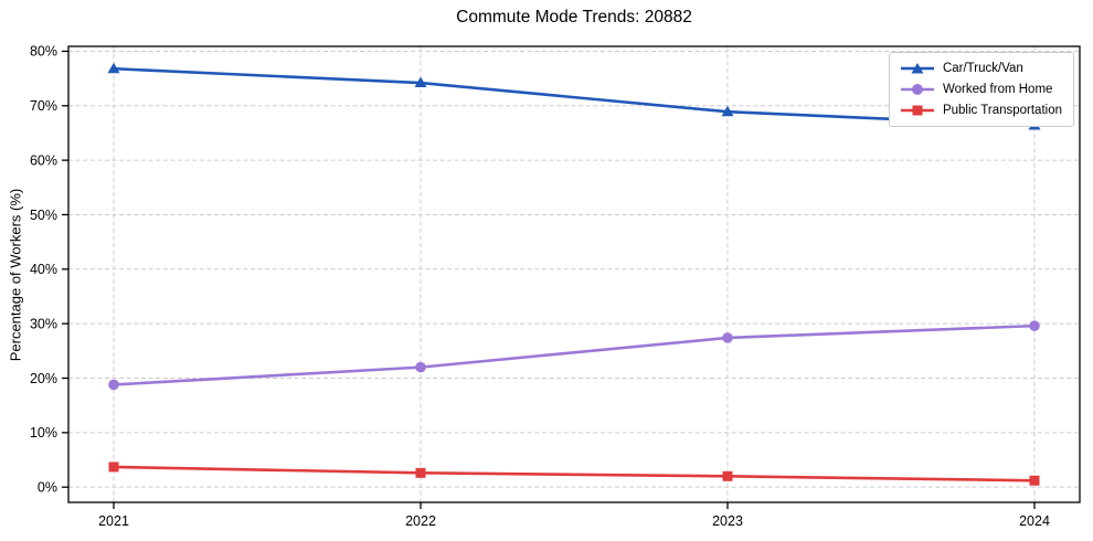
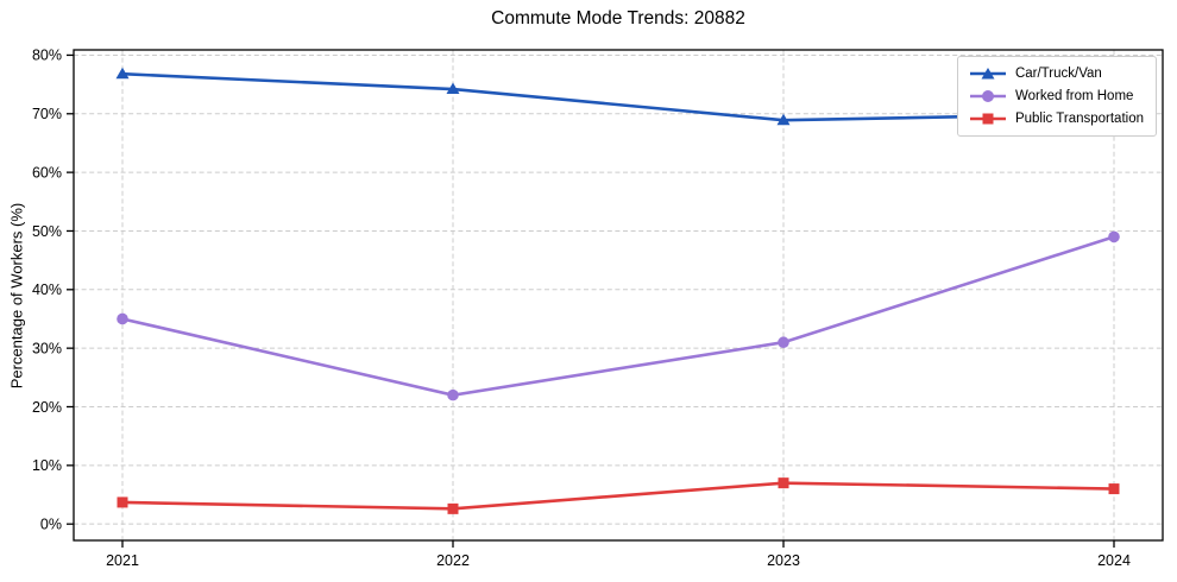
Worked from Home/2021: 19% -> 35%
Worked from Home/2023: 27% -> 31%
Public Transportation/2023: 2% -> 7%
Car/Truck/Van/2024: 66% -> 70%
Worked from Home/2024: 30% -> 49%
Public Transportation/2024: 1% -> 6%
